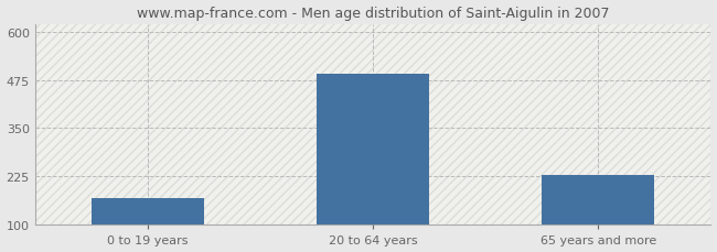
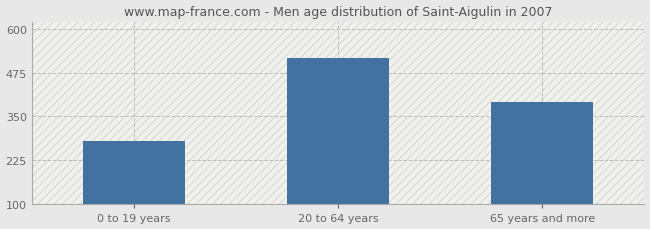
0 to 19 years: 170 -> 280
20 to 64 years: 490 -> 515
65 years and more: 228 -> 390
